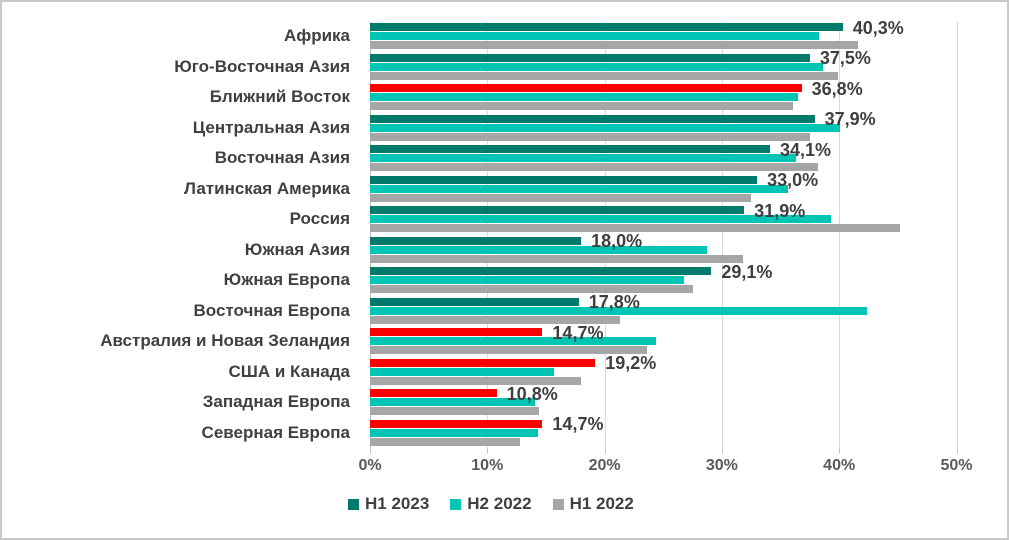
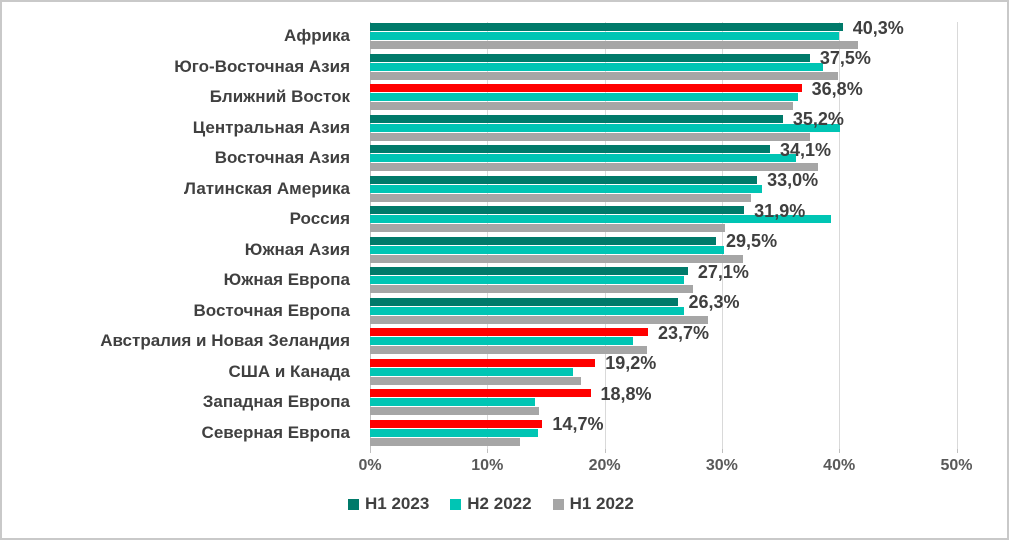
H2 2022/Африка: 38.3% -> 40.0%
H1 2023/Центральная Азия: 37,9% -> 35,2%
H2 2022/Латинская Америка: 35.6% -> 33.4%
H1 2022/Россия: 45.2% -> 30.3%
H1 2023/Южная Азия: 18,0% -> 29,5%
H2 2022/Южная Азия: 28.7% -> 30.2%
H1 2023/Южная Европа: 29,1% -> 27,1%
H1 2023/Восточная Европа: 17,8% -> 26,3%
H2 2022/Восточная Европа: 42.4% -> 26.8%
H1 2022/Восточная Европа: 21.3% -> 28.8%
H1 2023/Австралия и Новая Зеландия: 14,7% -> 23,7%
H2 2022/Австралия и Новая Зеландия: 24.4% -> 22.4%
H2 2022/США и Канада: 15.7% -> 17.3%
H1 2023/Западная Европа: 10,8% -> 18,8%
